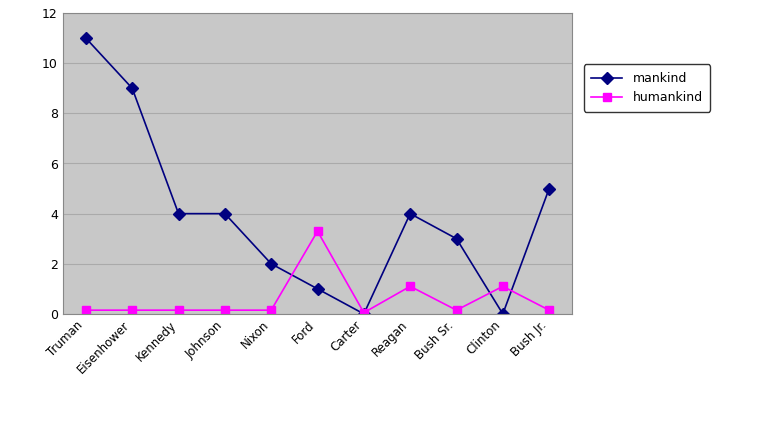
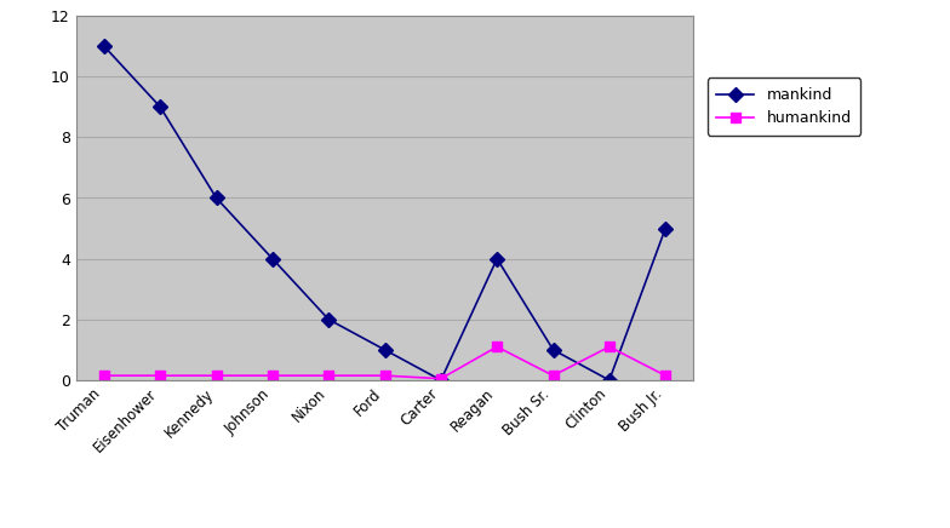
mankind/Kennedy: 4 -> 6
humankind/Ford: 3.30 -> 0.15
mankind/Bush Sr.: 3 -> 1
